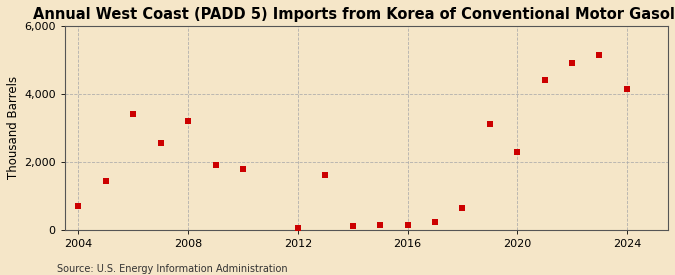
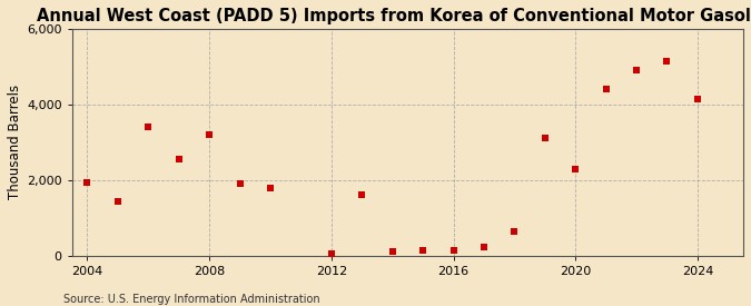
2004: 700 -> 1,950
